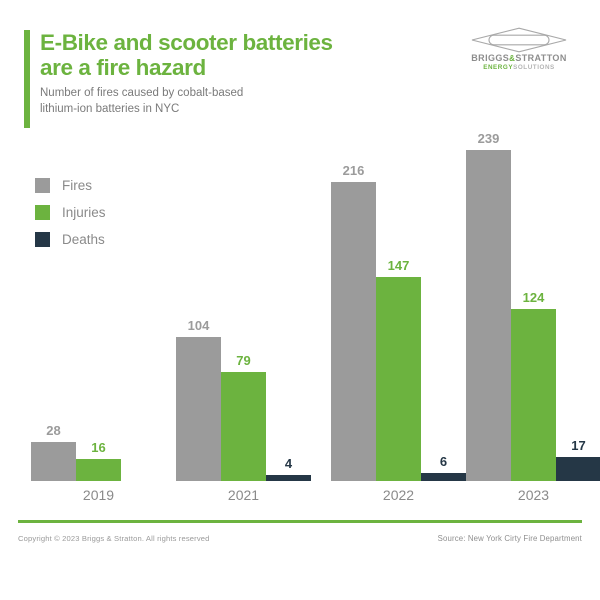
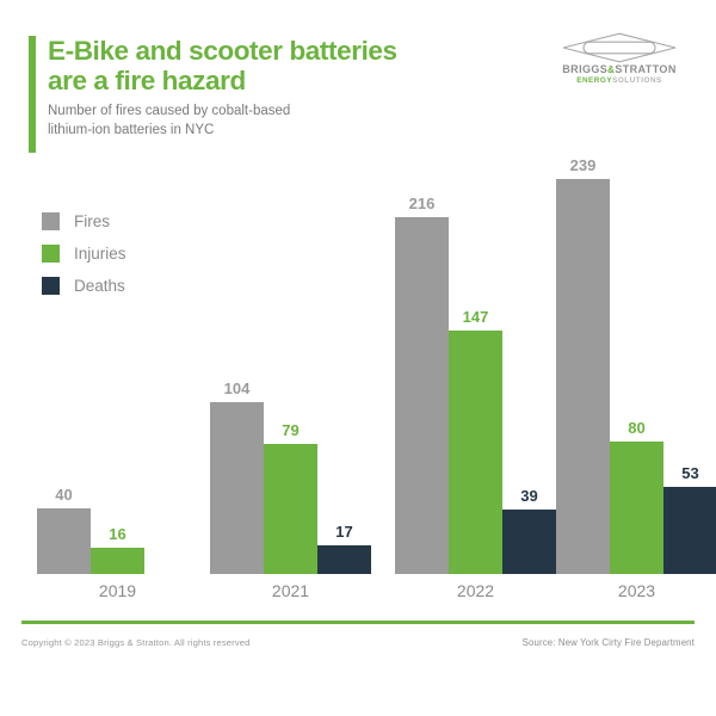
Fires/2019: 28 -> 40
Deaths/2021: 4 -> 17
Deaths/2022: 6 -> 39
Injuries/2023: 124 -> 80
Deaths/2023: 17 -> 53
